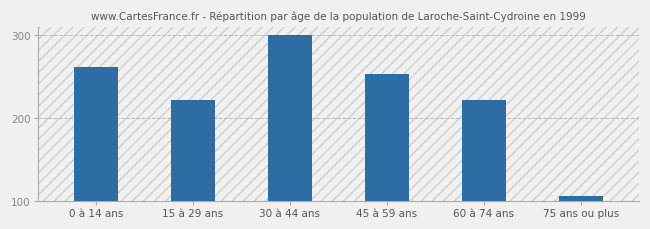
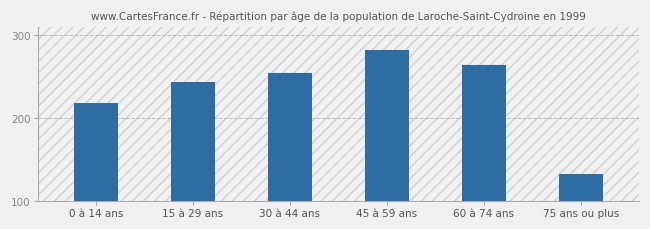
0 à 14 ans: 262 -> 218
15 à 29 ans: 222 -> 244
30 à 44 ans: 300 -> 254
45 à 59 ans: 253 -> 282
60 à 74 ans: 222 -> 264
75 ans ou plus: 106 -> 132
